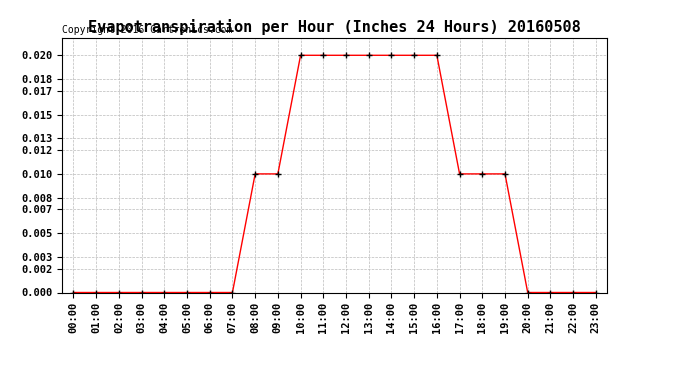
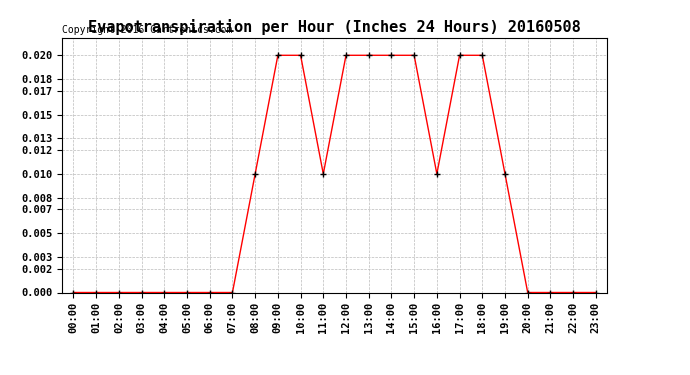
09:00: 0.01 -> 0.02
11:00: 0.02 -> 0.01
16:00: 0.02 -> 0.01
17:00: 0.01 -> 0.02
18:00: 0.01 -> 0.02
